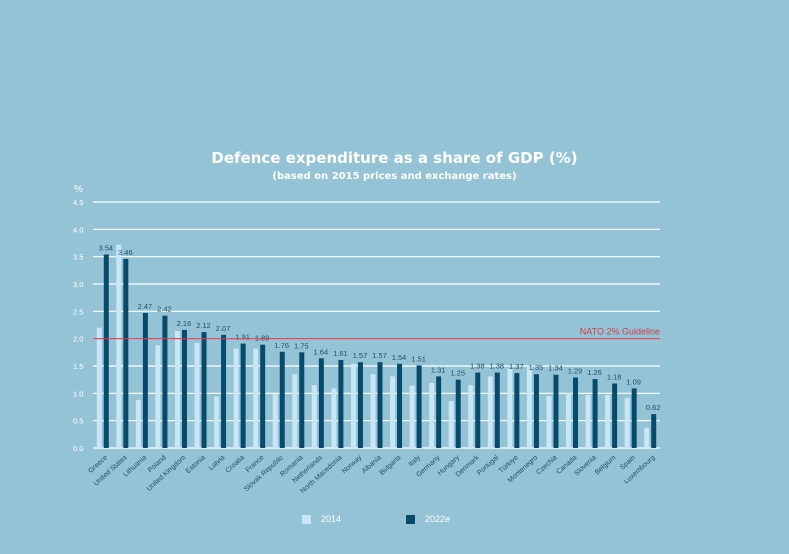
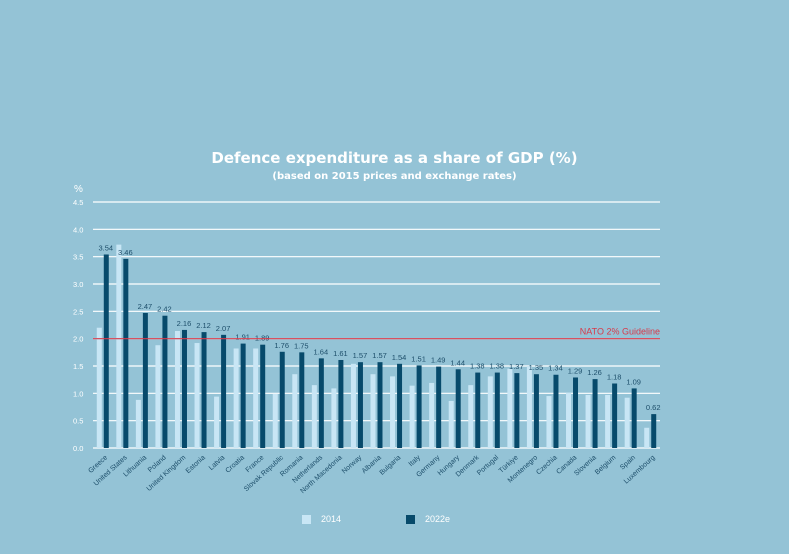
2022e/Germany: 1.31 -> 1.49
2022e/Hungary: 1.25 -> 1.44
